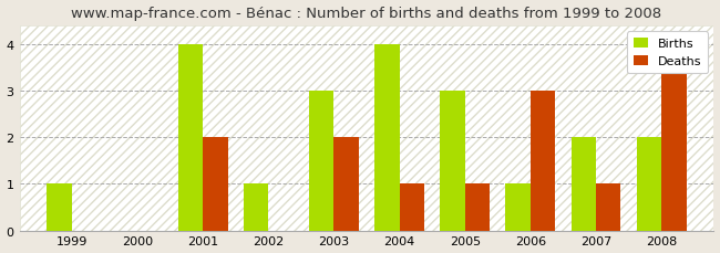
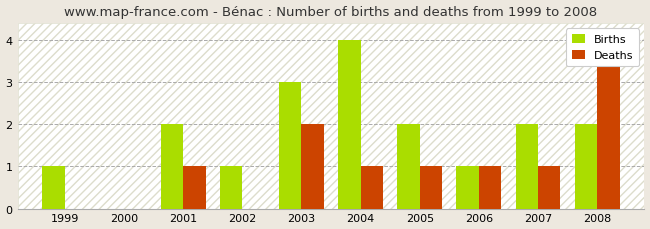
Births/2001: 4 -> 2
Deaths/2001: 2 -> 1
Births/2005: 3 -> 2
Deaths/2006: 3 -> 1
